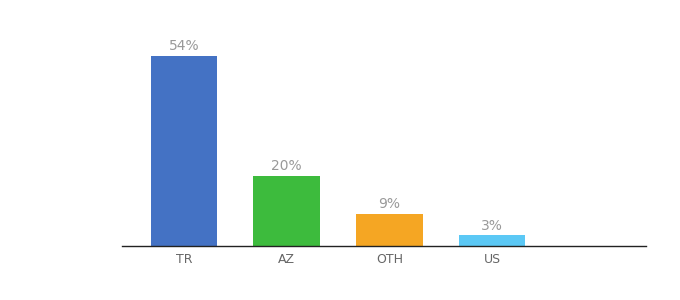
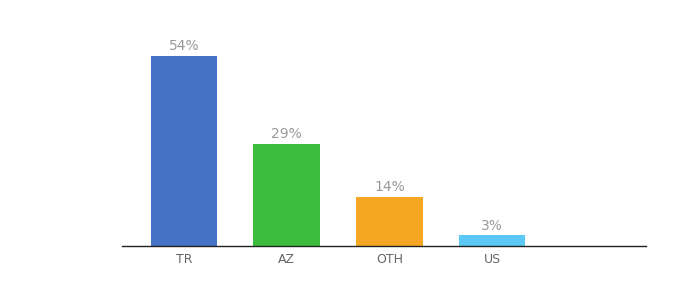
AZ: 20% -> 29%
OTH: 9% -> 14%
